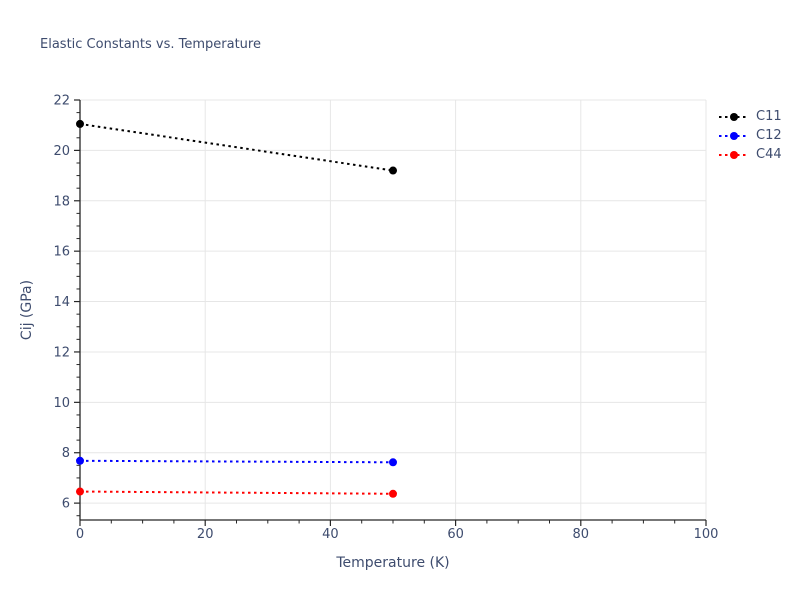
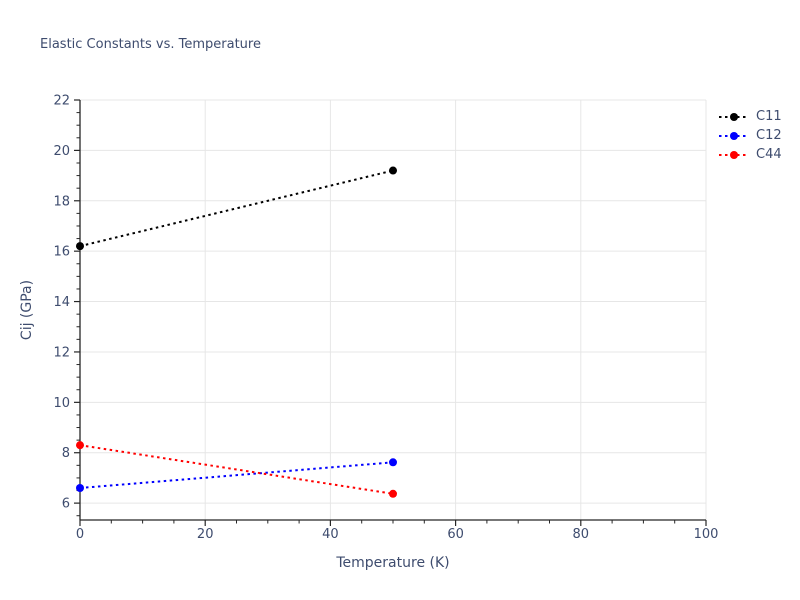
C11/0: 21.1 -> 16.2
C12/0: 7.7 -> 6.6
C44/0: 6.5 -> 8.3
